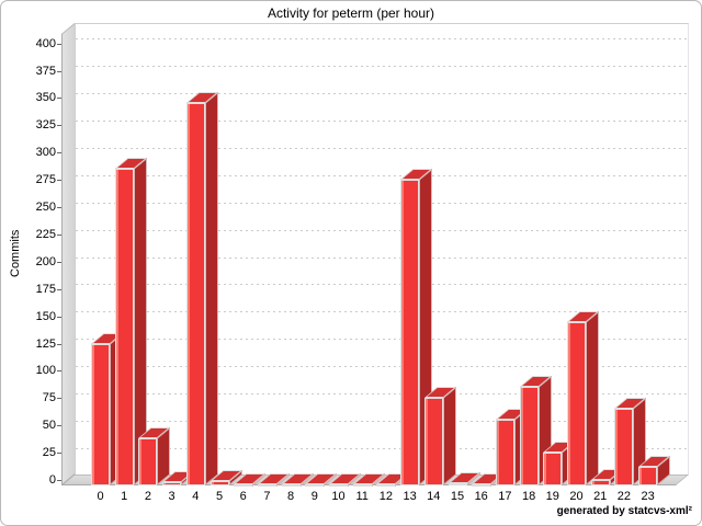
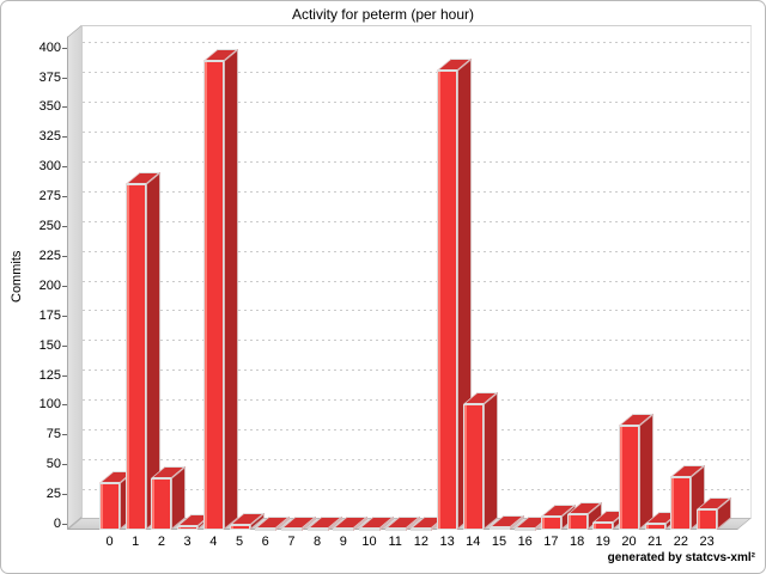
0: 130 -> 40
4: 350 -> 390
13: 280 -> 390
14: 80 -> 100
17: 60 -> 10
18: 90 -> 10
19: 30 -> 10
20: 150 -> 90
22: 70 -> 40
